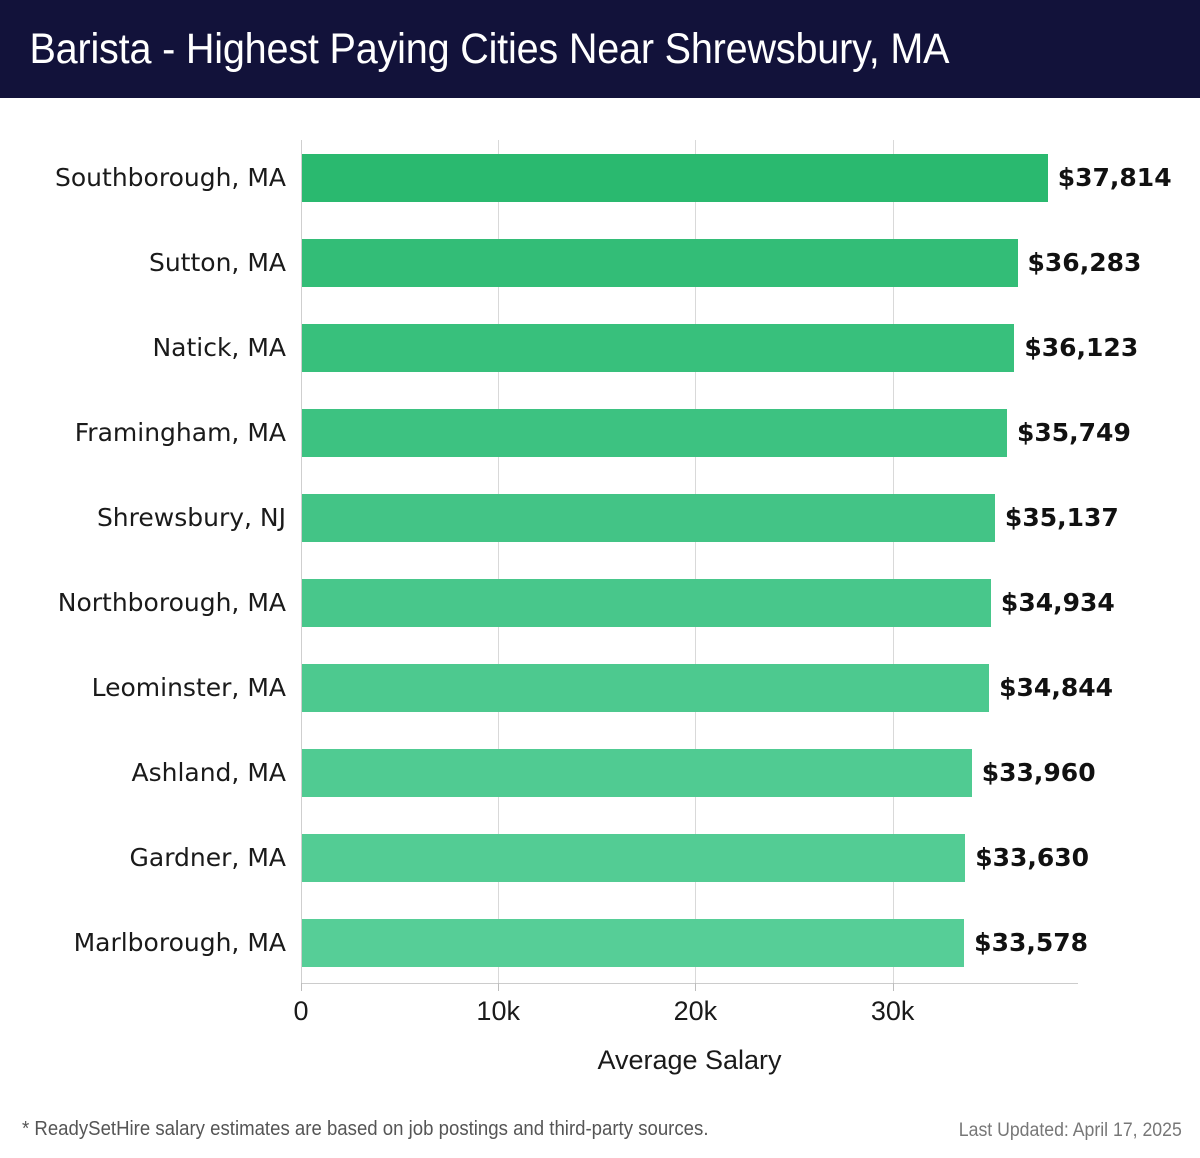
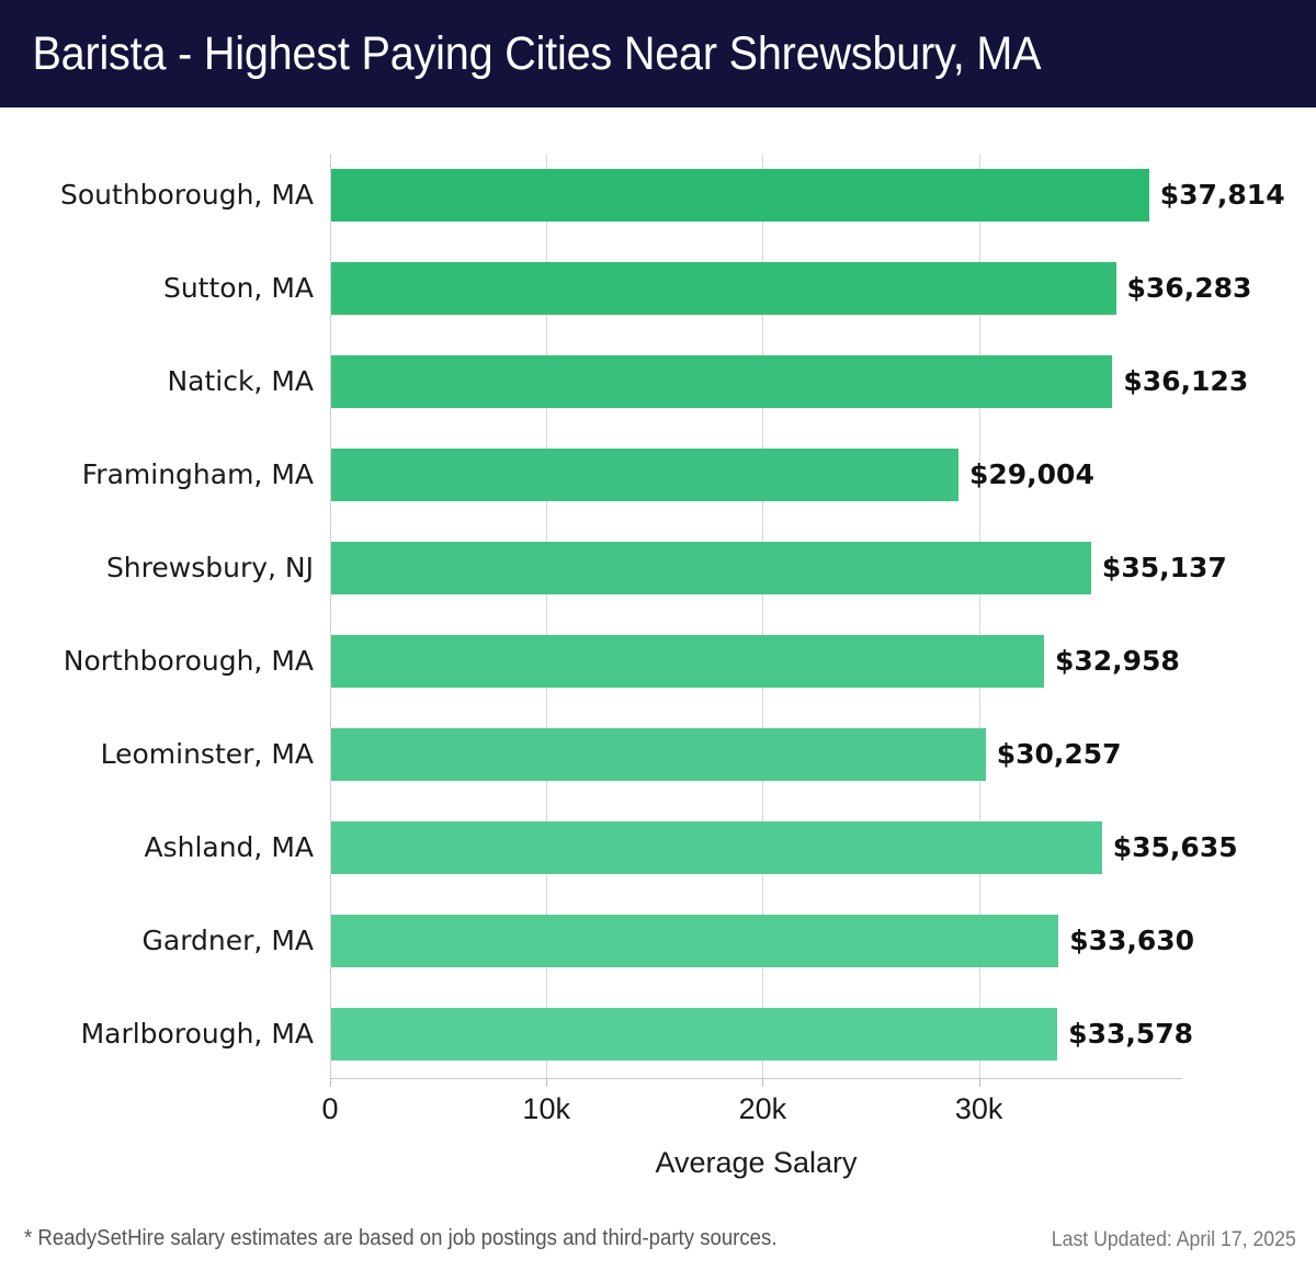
Framingham, MA: $35,749 -> $29,004
Northborough, MA: $34,934 -> $32,958
Leominster, MA: $34,844 -> $30,257
Ashland, MA: $33,960 -> $35,635
